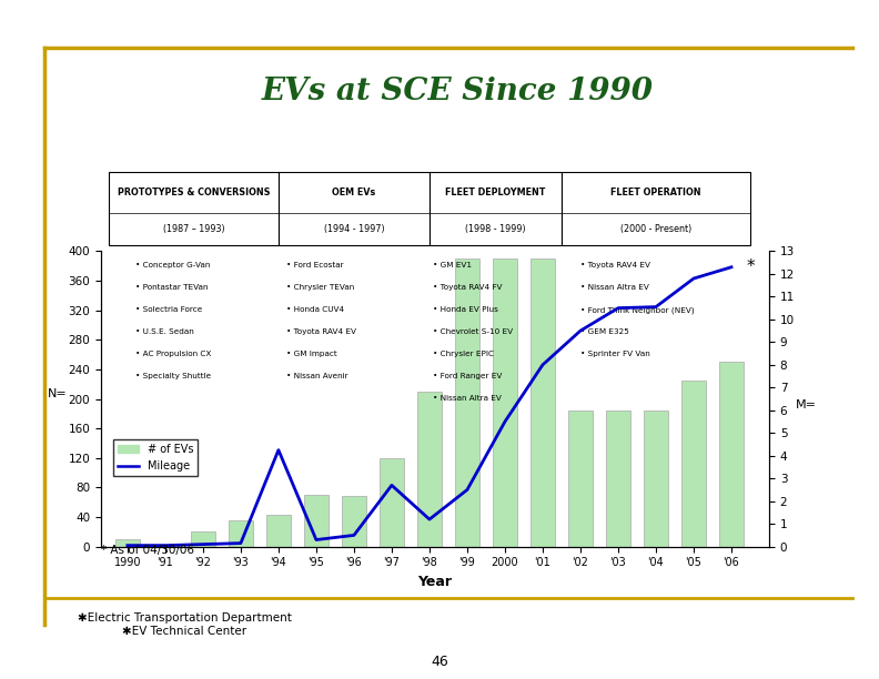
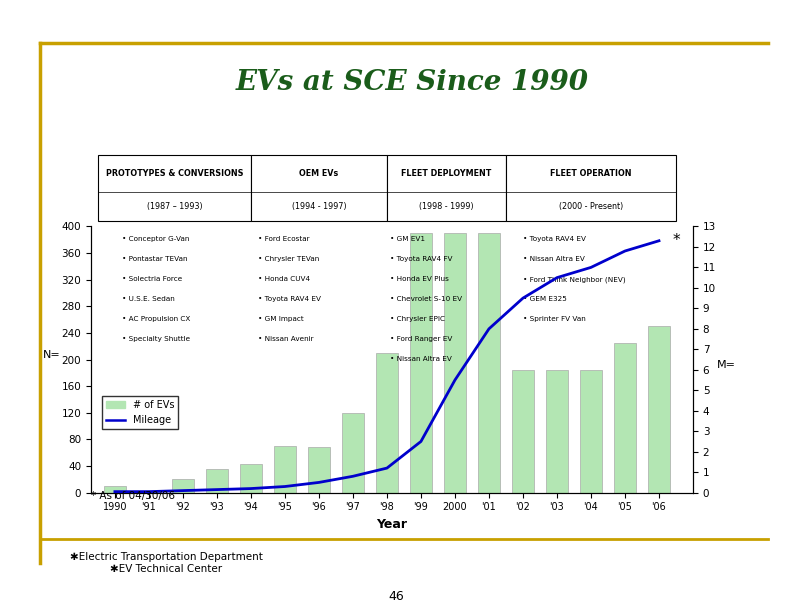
Mileage/'94: 4.25 -> 0.20
Mileage/'97: 2.70 -> 0.80
Mileage/'04: 10.55 -> 11.00
